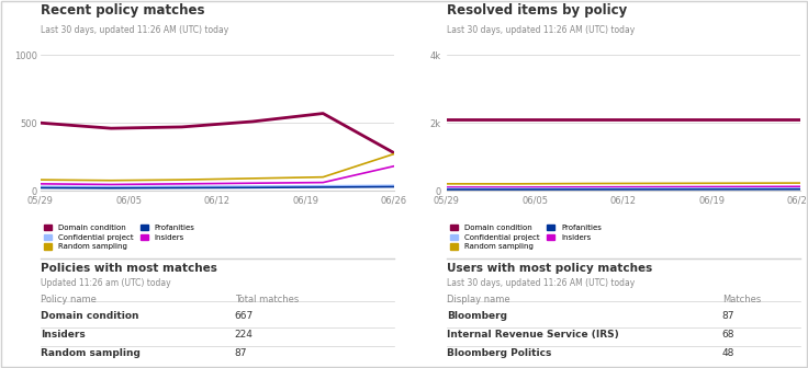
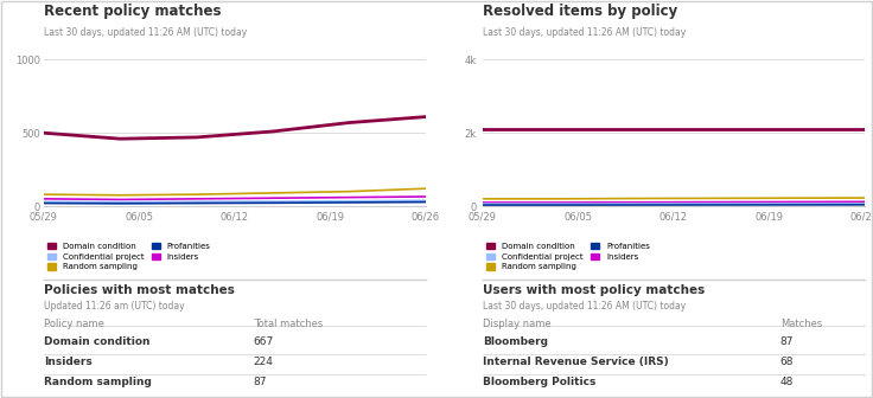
Domain condition/06/26: 280 -> 610
Random sampling/06/26: 270 -> 120
Insiders/06/26: 180 -> 60
